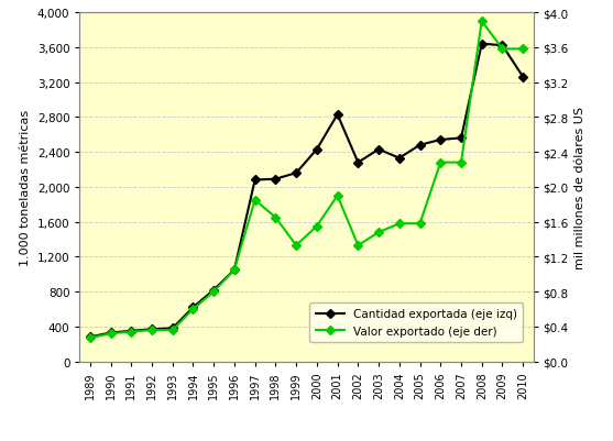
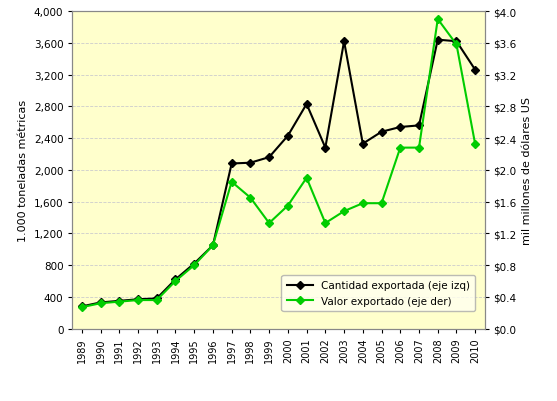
Cantidad exportada (eje izq)/2003: 2,430 -> 3,620
Valor exportado (eje der)/2010: $3.58 -> $2.32
